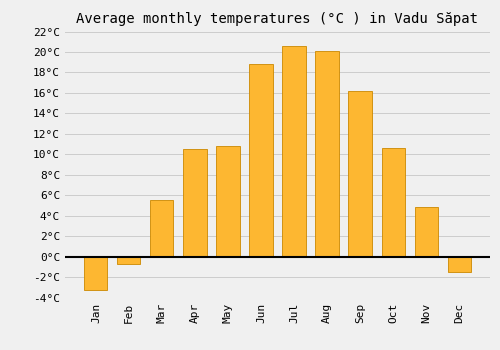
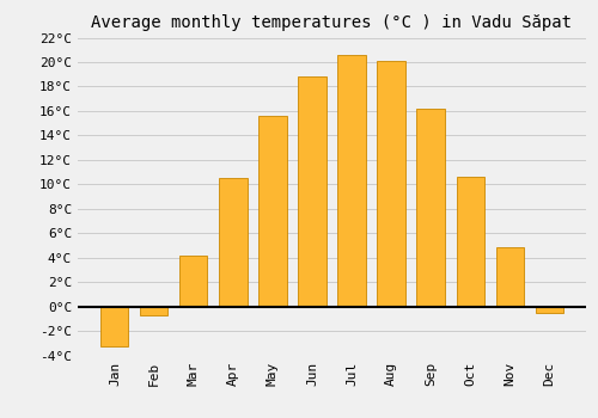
Mar: 5.5°C -> 4.2°C
May: 10.8°C -> 15.6°C
Dec: -1.5°C -> -0.5°C
